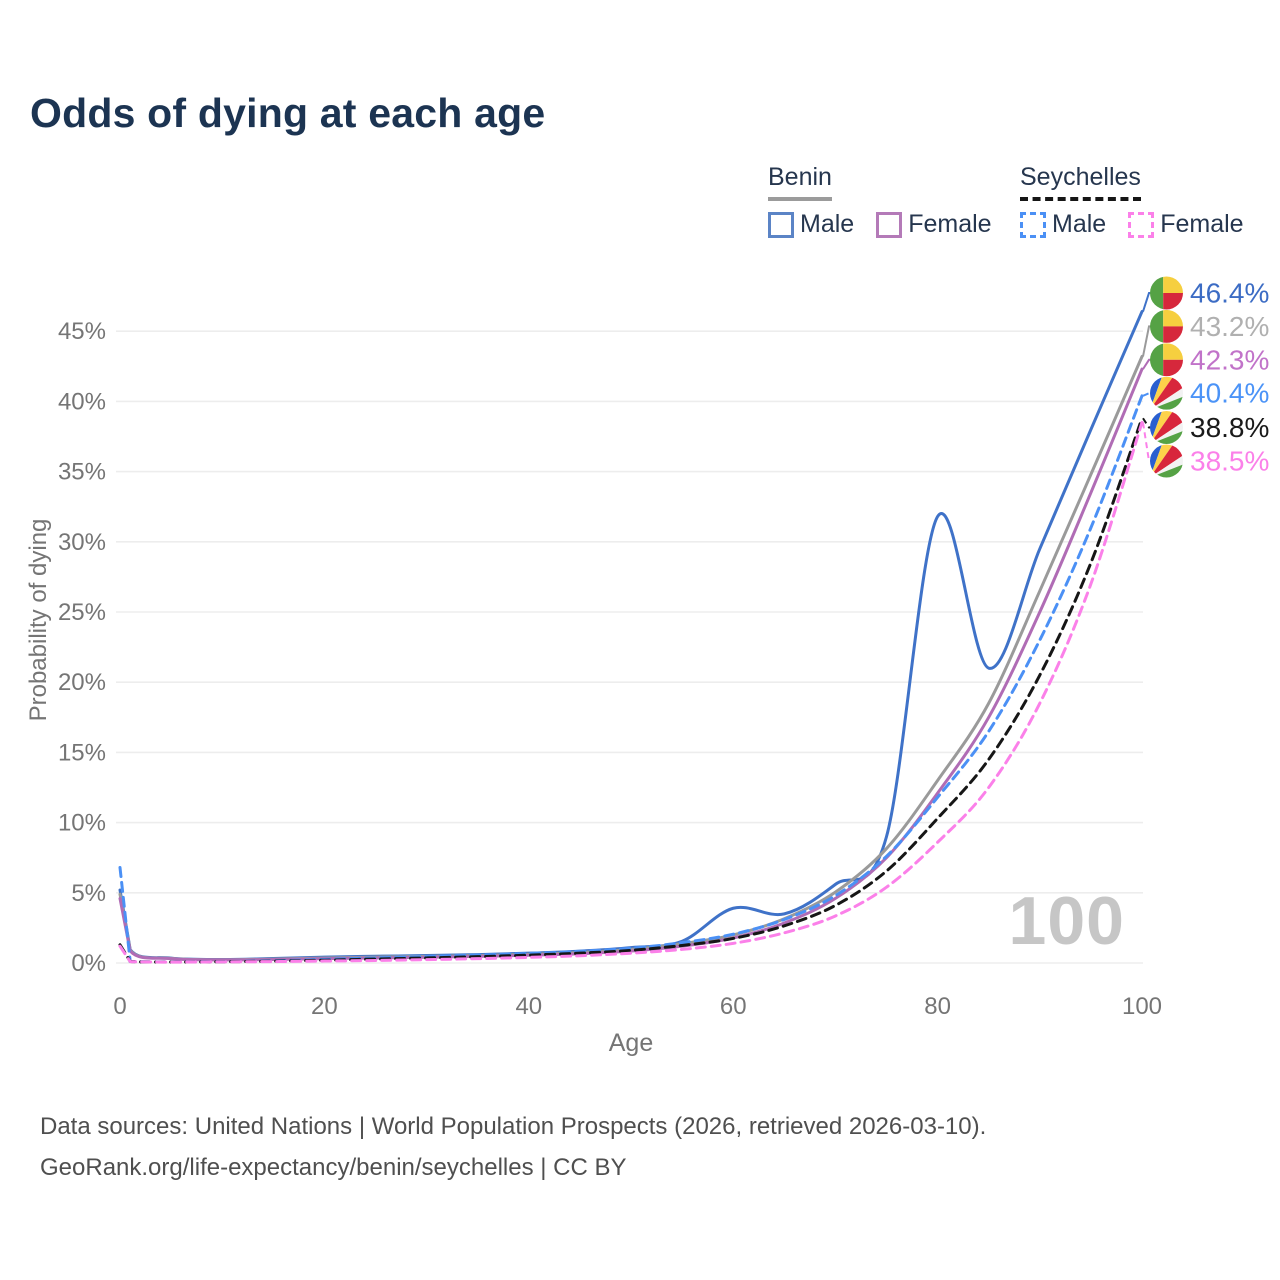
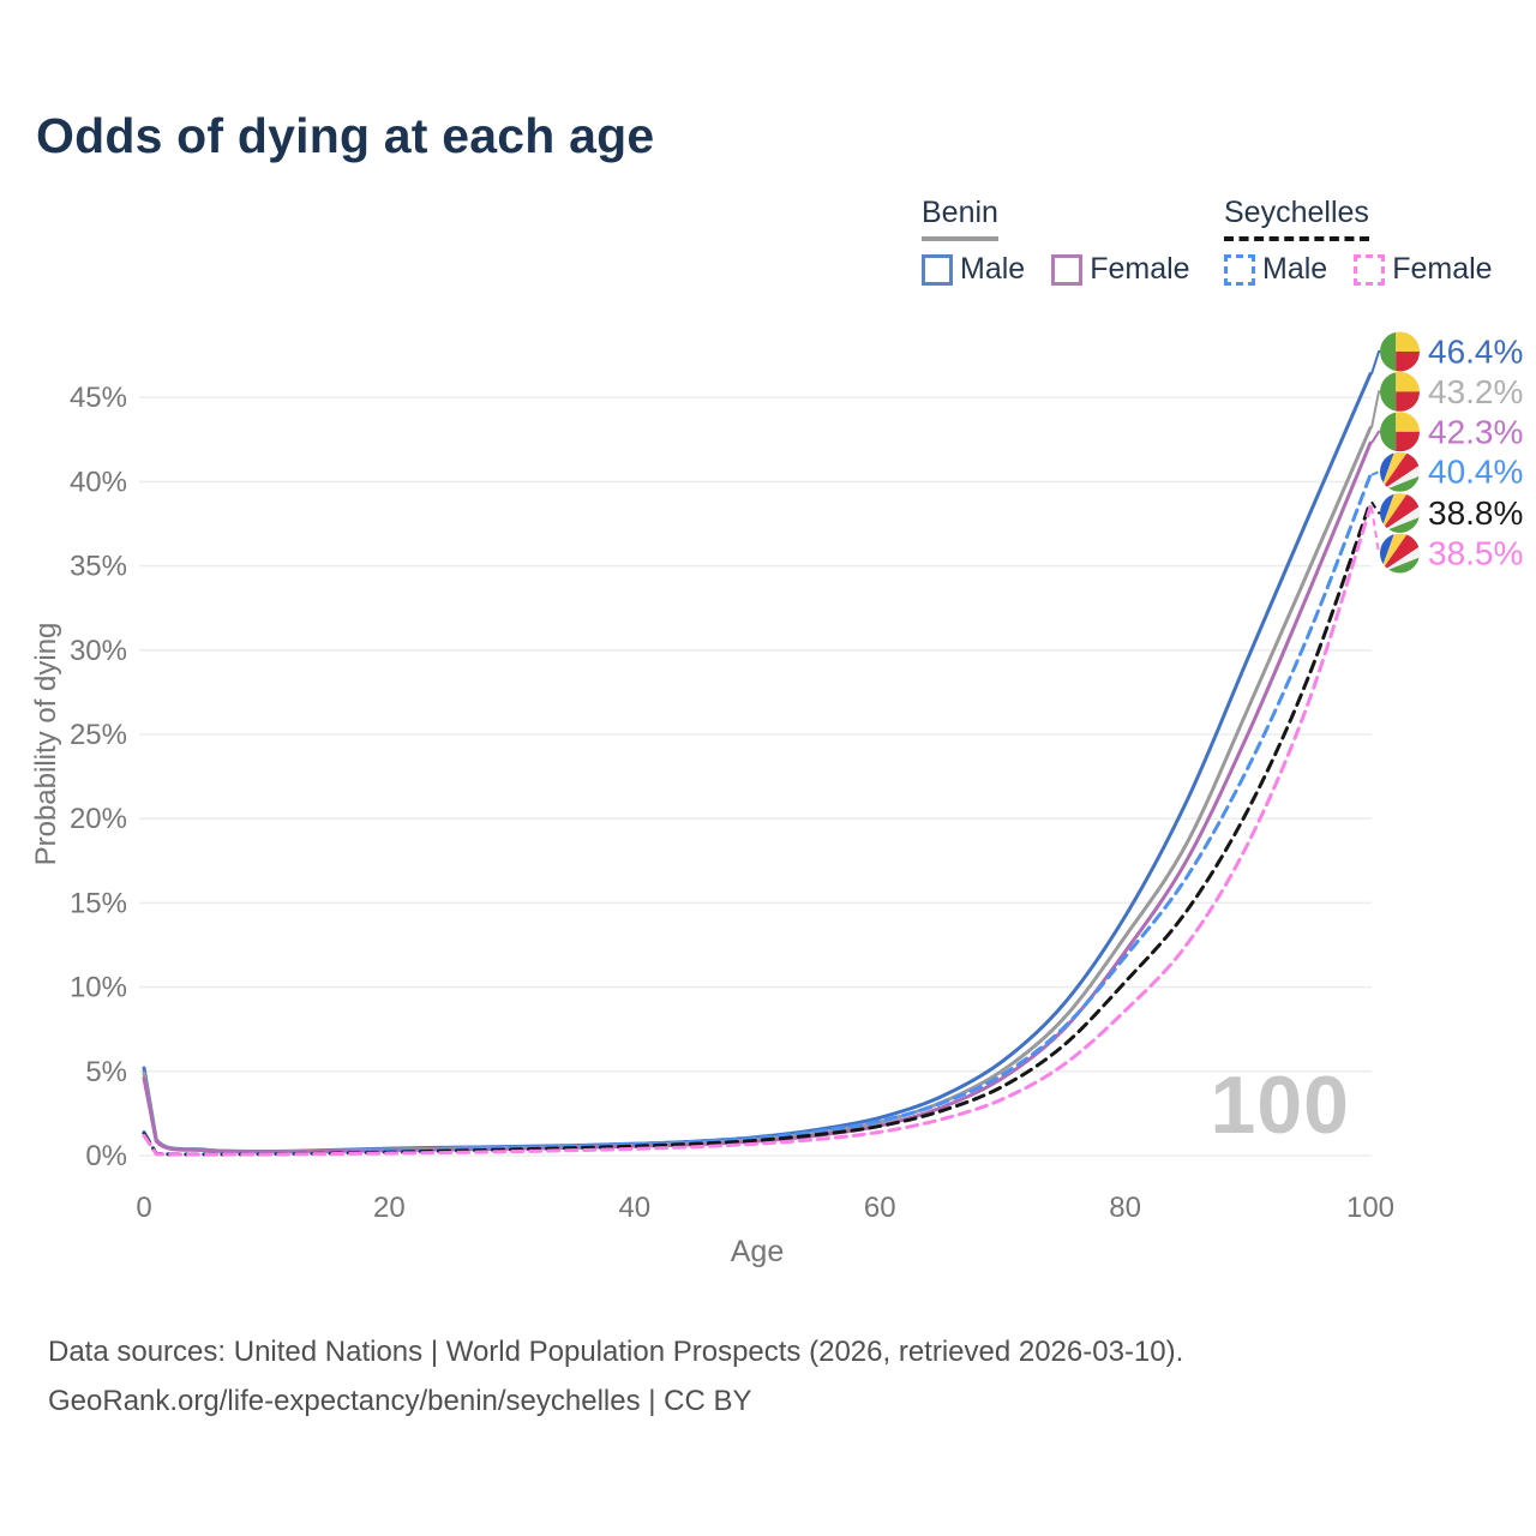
Seychelles Male/0: 6.8% -> 1.4%
Benin Male/60: 3.9% -> 2.2%
Benin Male/80: 31.8% -> 14.2%
